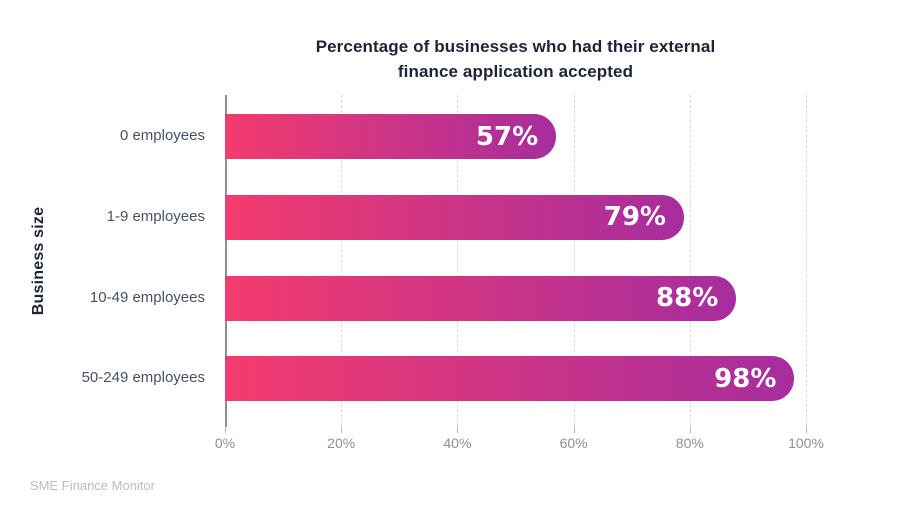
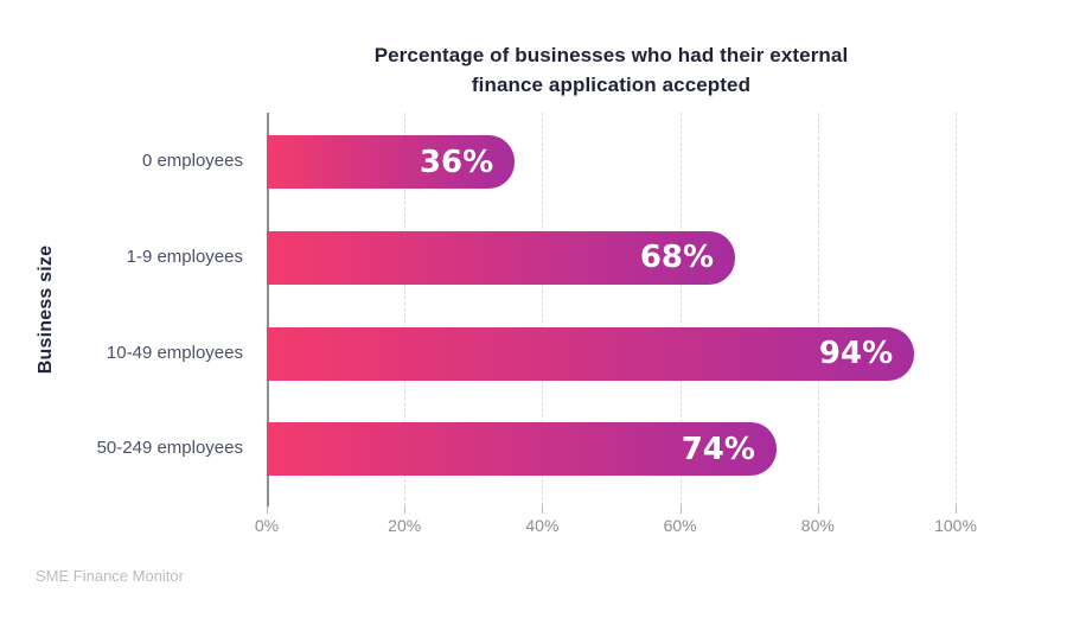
0 employees: 57% -> 36%
1-9 employees: 79% -> 68%
10-49 employees: 88% -> 94%
50-249 employees: 98% -> 74%
